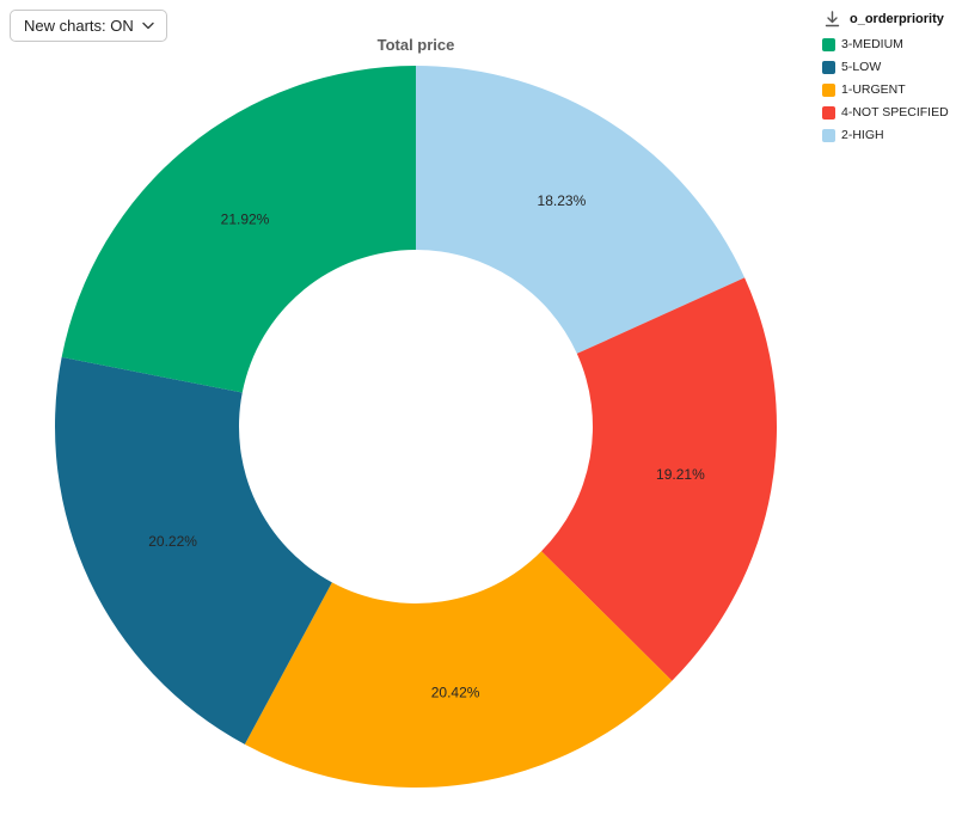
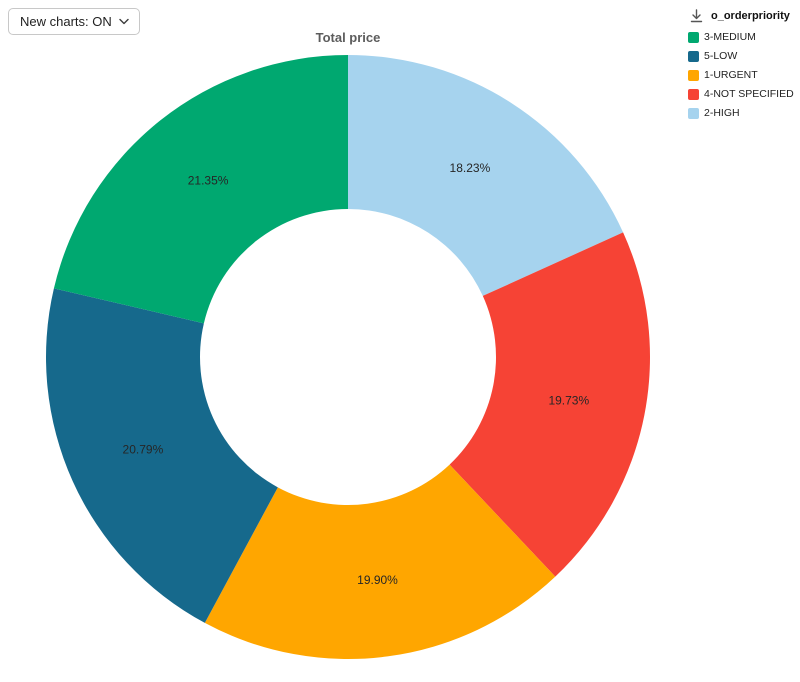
4-NOT SPECIFIED: 19.21% -> 19.73%
1-URGENT: 20.42% -> 19.90%
5-LOW: 20.22% -> 20.79%
3-MEDIUM: 21.92% -> 21.35%
